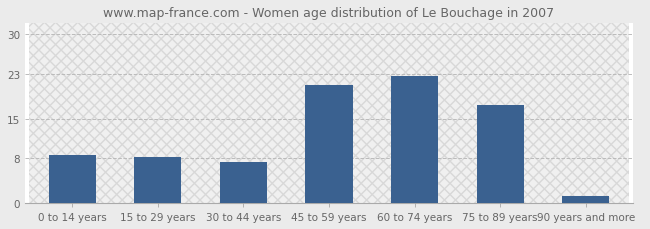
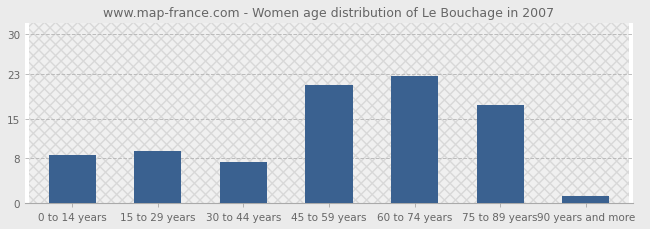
15 to 29 years: 8.2 -> 9.2
